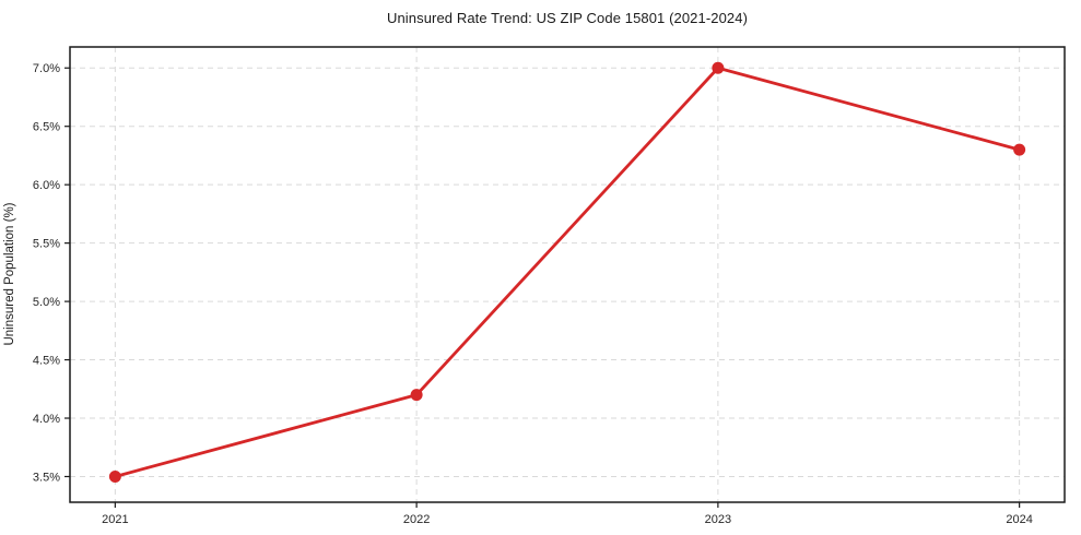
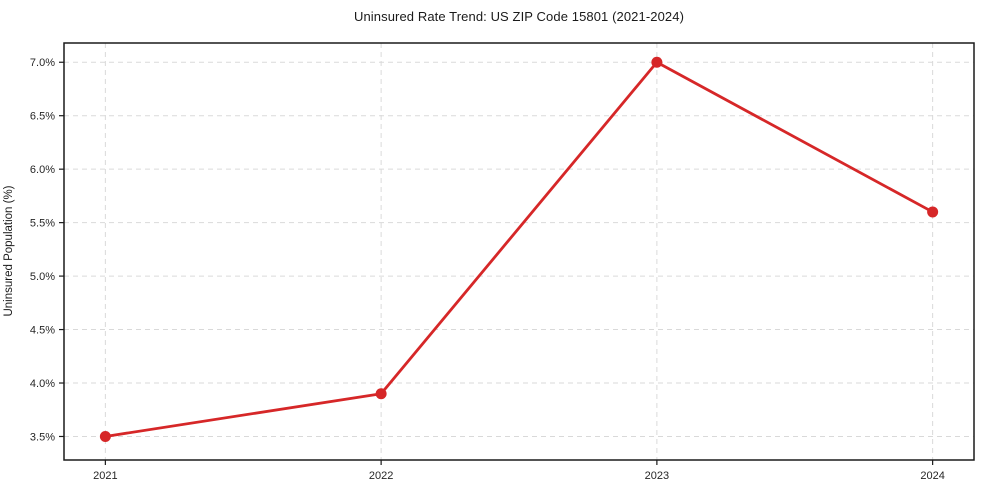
2022: 4.2% -> 3.9%
2024: 6.3% -> 5.6%
